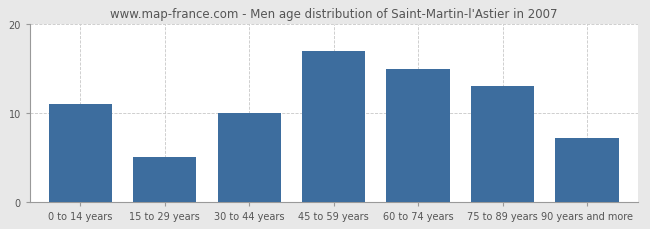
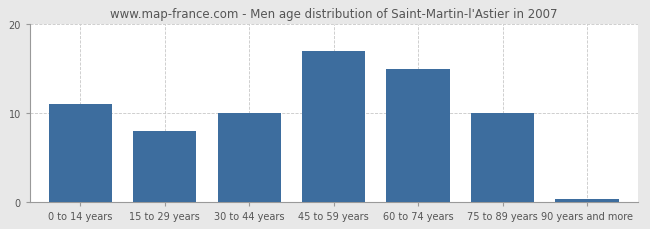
15 to 29 years: 5.0 -> 8.0
75 to 89 years: 13.0 -> 10.0
90 years and more: 7.2 -> 0.3
